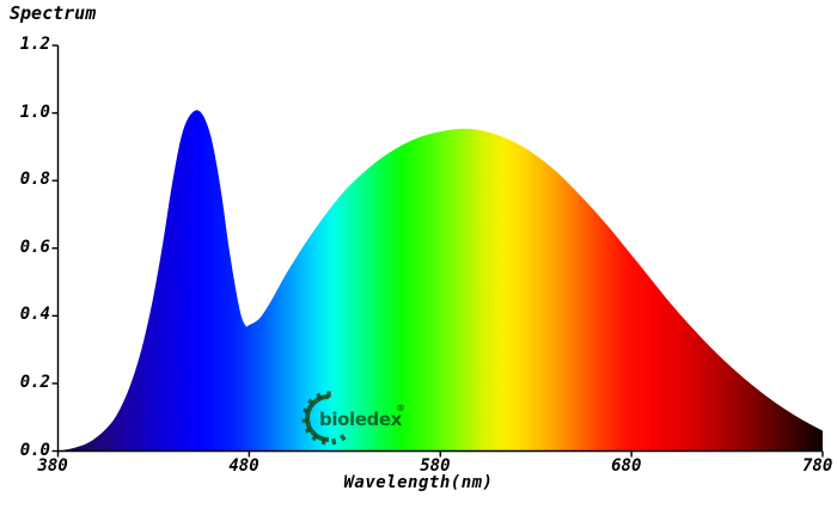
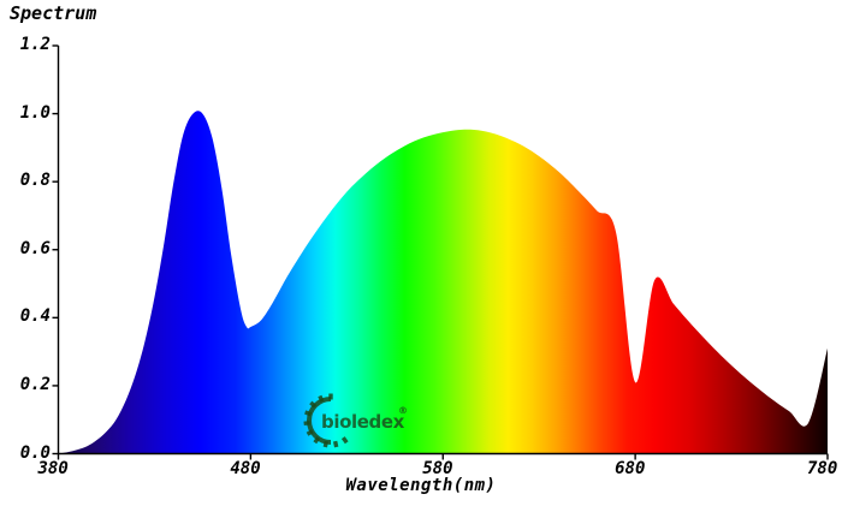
680: 0.58 -> 0.21
780: 0.06 -> 0.31
